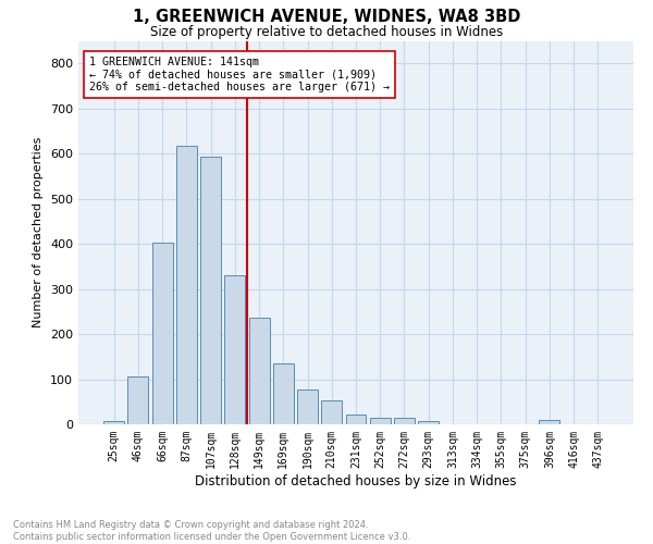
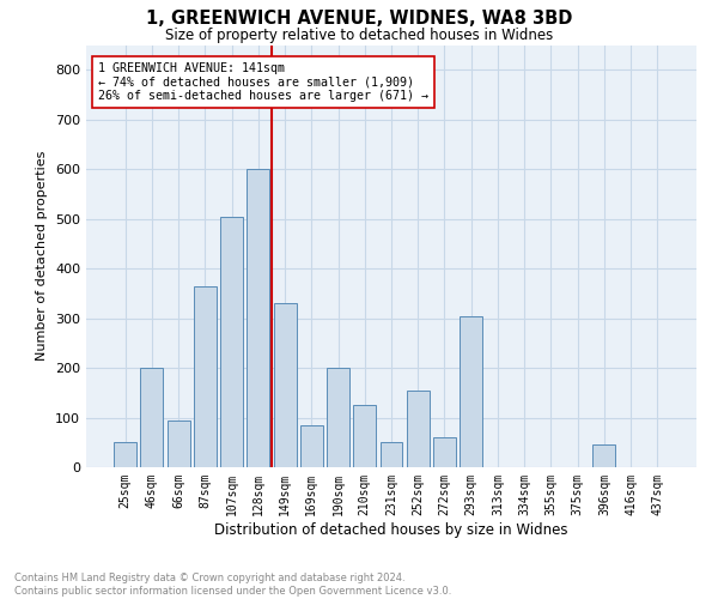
25sqm: 8 -> 50
46sqm: 106 -> 200
66sqm: 402 -> 95
87sqm: 617 -> 365
107sqm: 592 -> 505
128sqm: 330 -> 600
149sqm: 236 -> 330
169sqm: 134 -> 85
190sqm: 77 -> 200
210sqm: 52 -> 125
231sqm: 22 -> 50
252sqm: 14 -> 155
272sqm: 15 -> 60
293sqm: 8 -> 305
396sqm: 10 -> 45
